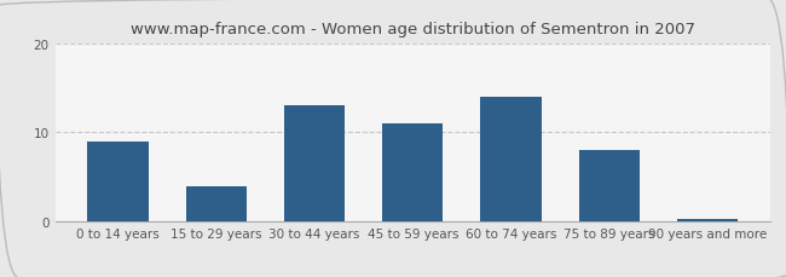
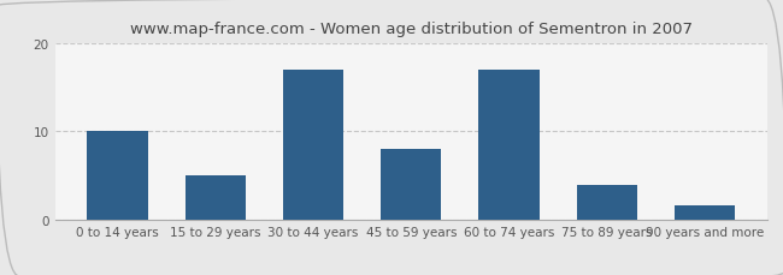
0 to 14 years: 9.0 -> 10.0
15 to 29 years: 4.0 -> 5.0
30 to 44 years: 13.0 -> 17.0
45 to 59 years: 11.0 -> 8.0
60 to 74 years: 14.0 -> 17.0
75 to 89 years: 8.0 -> 4.0
90 years and more: 0.3 -> 1.6
